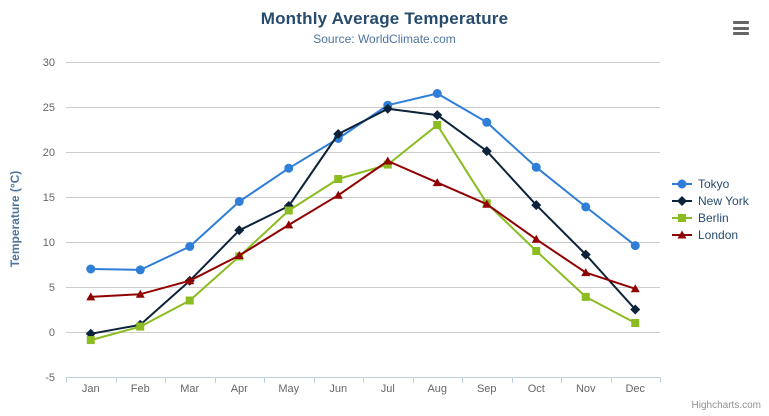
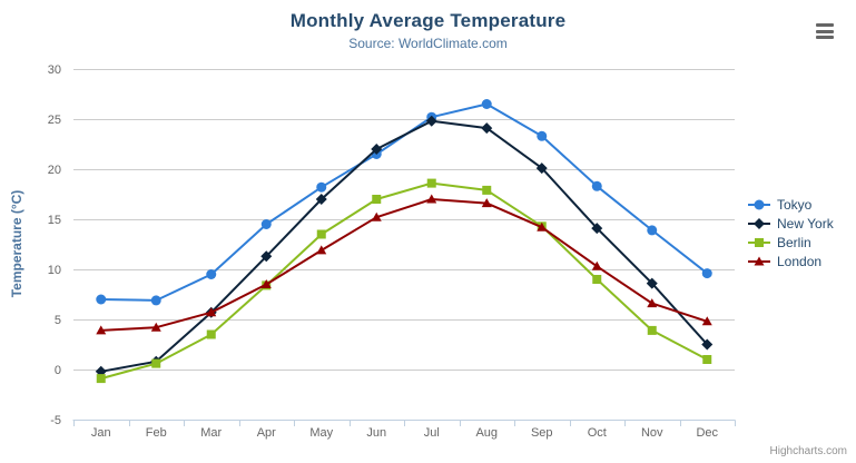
New York/May: 14 -> 17
London/Jul: 19 -> 17
Berlin/Aug: 23 -> 18
